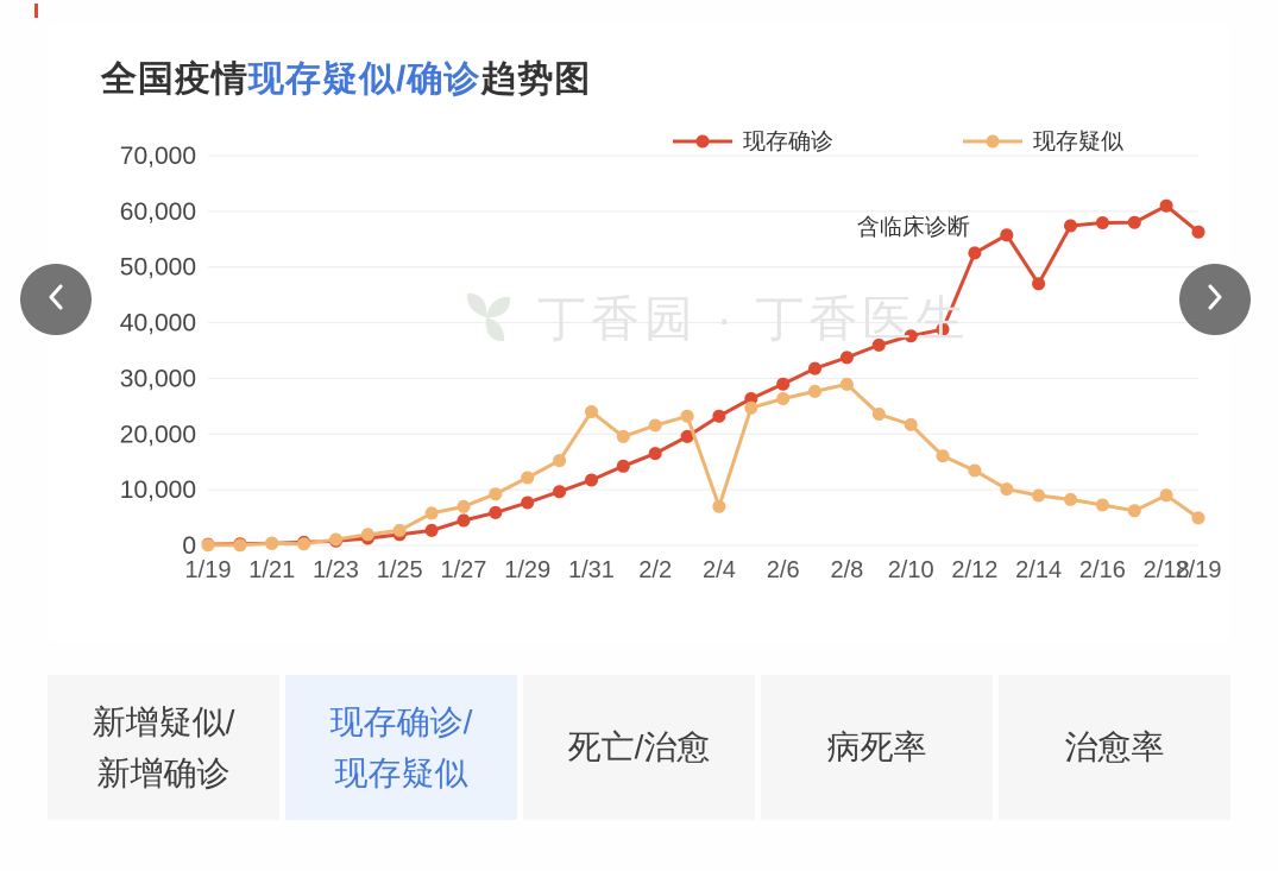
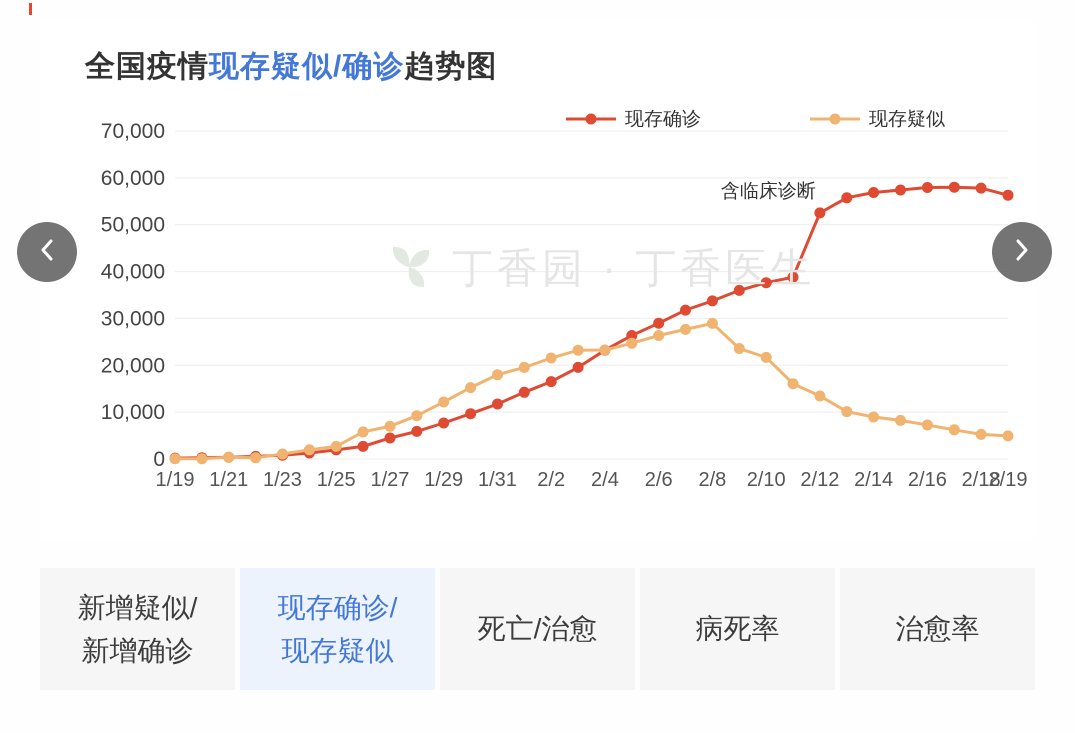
现存疑似/1/31: 24000 -> 18000
现存疑似/2/4: 7000 -> 23000
现存确诊/2/14: 47000 -> 57000
现存确诊/2/18: 61000 -> 58000
现存疑似/2/18: 9000 -> 5000
